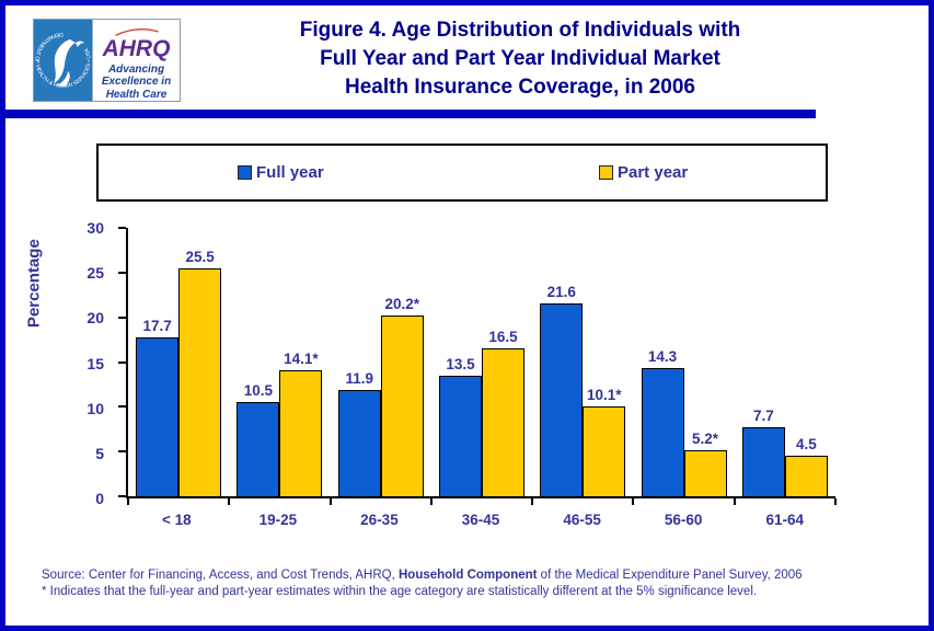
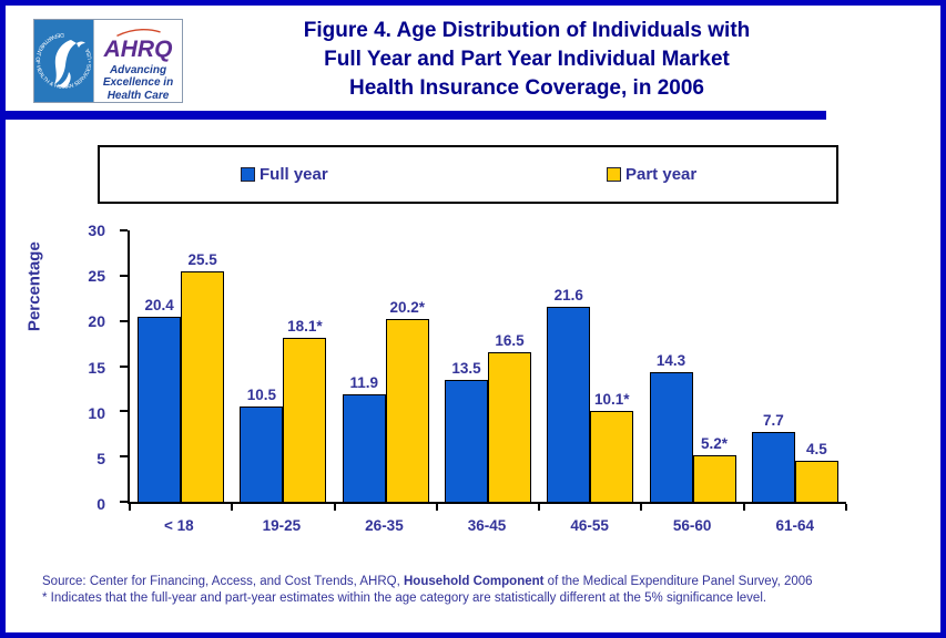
Full year/< 18: 17.7 -> 20.4
Part year/19-25: 14.1 -> 18.1
